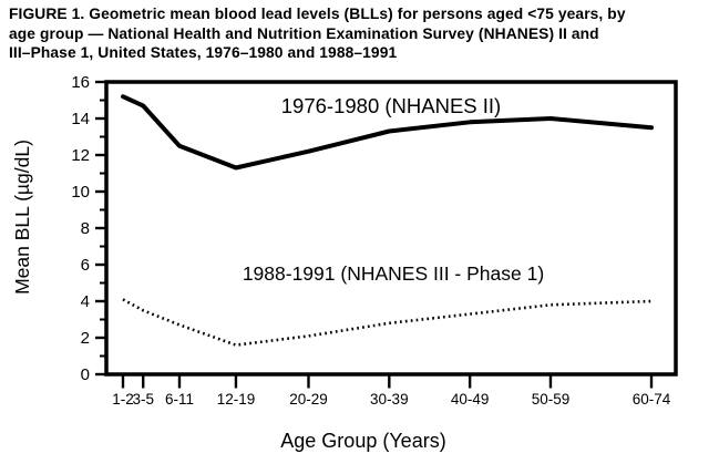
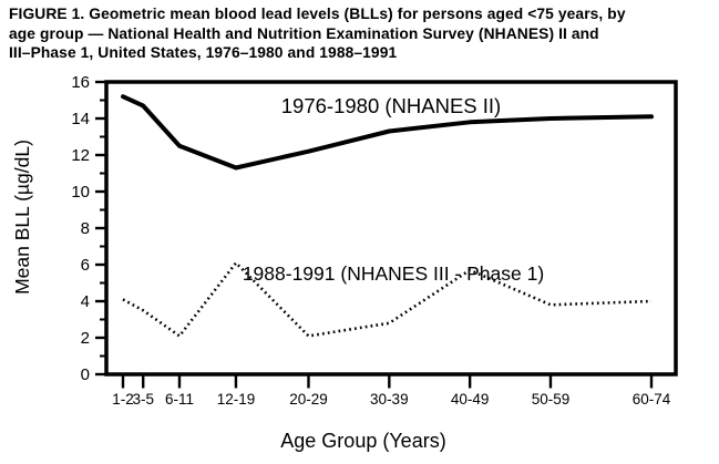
1988-1991 (NHANES III - Phase 1)/6-11: 2.7 -> 2.1
1988-1991 (NHANES III - Phase 1)/12-19: 1.6 -> 6.1
1988-1991 (NHANES III - Phase 1)/40-49: 3.3 -> 5.7
1976-1980 (NHANES II)/60-74: 13.5 -> 14.1
